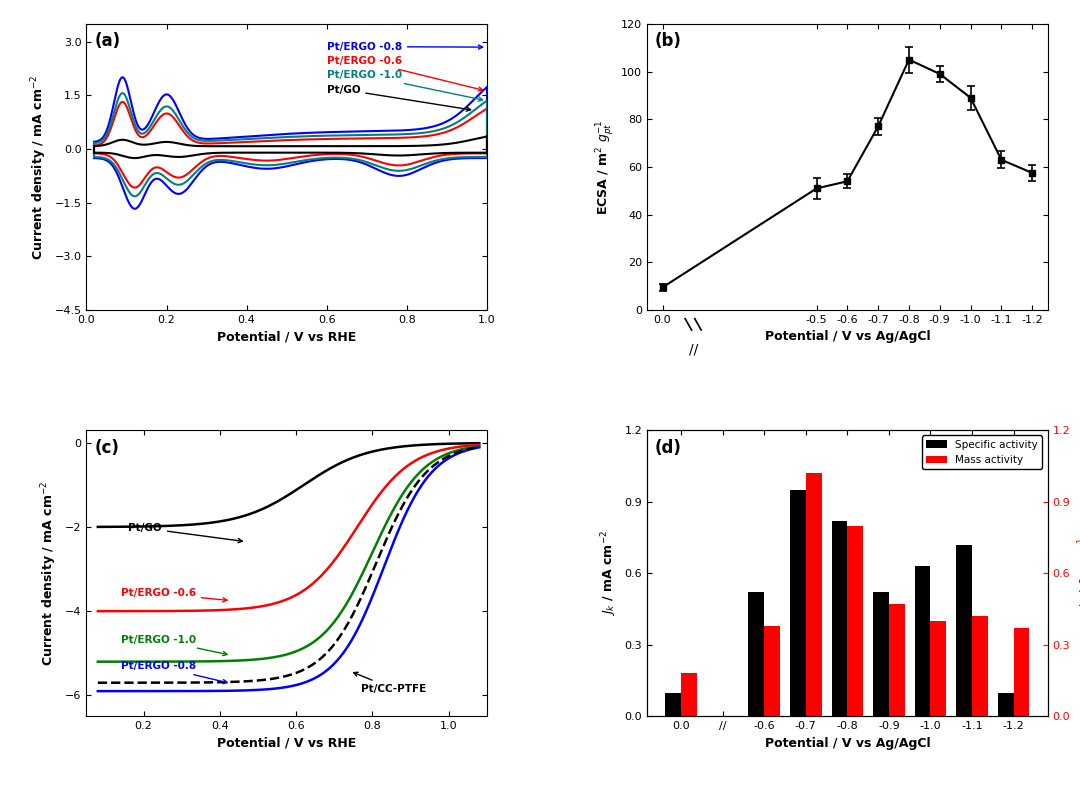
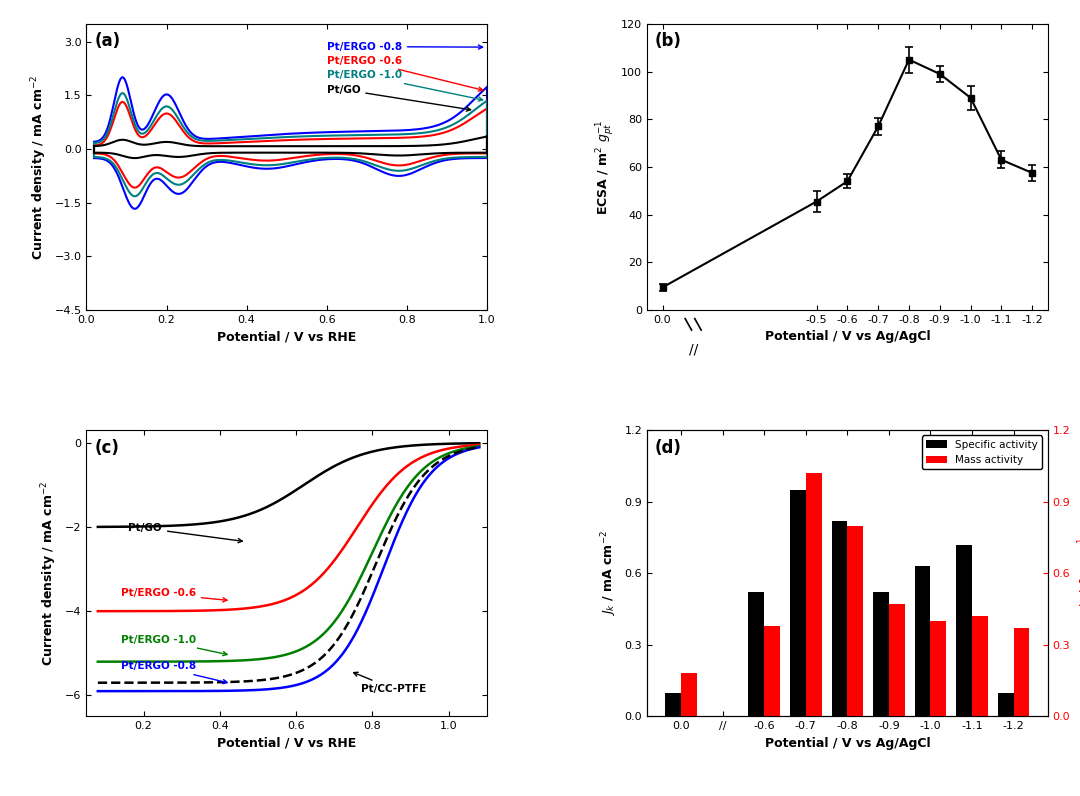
-0.5: 51.0 -> 45.5
